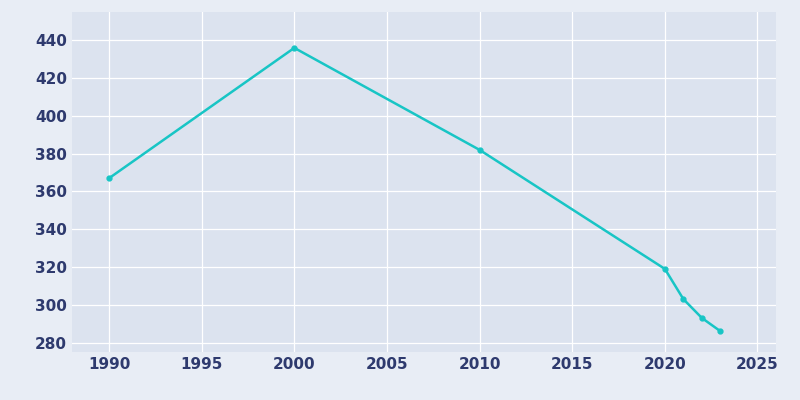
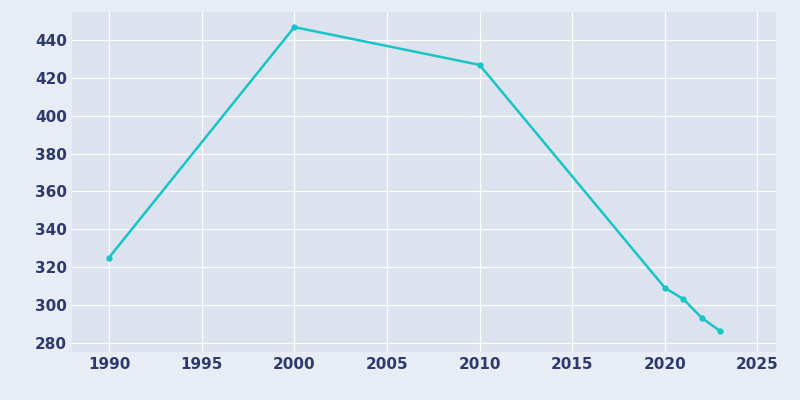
1990: 367 -> 325
2000: 436 -> 447
2010: 382 -> 427
2020: 319 -> 309
